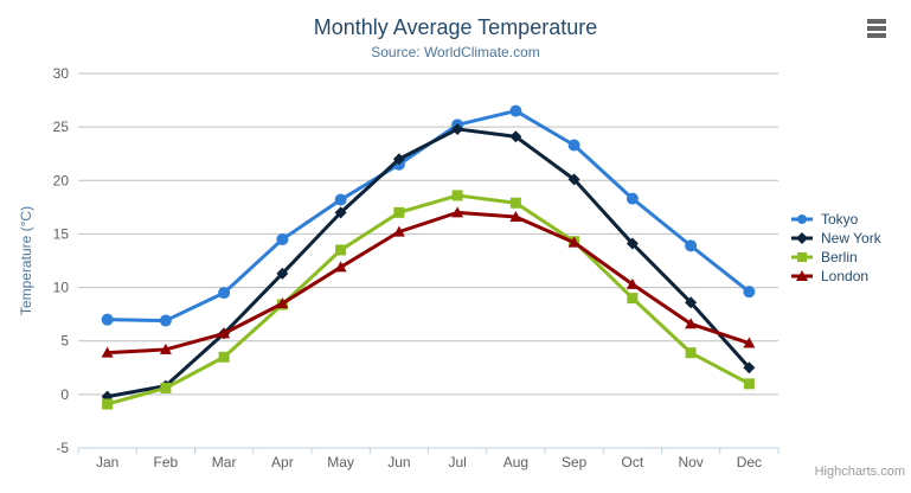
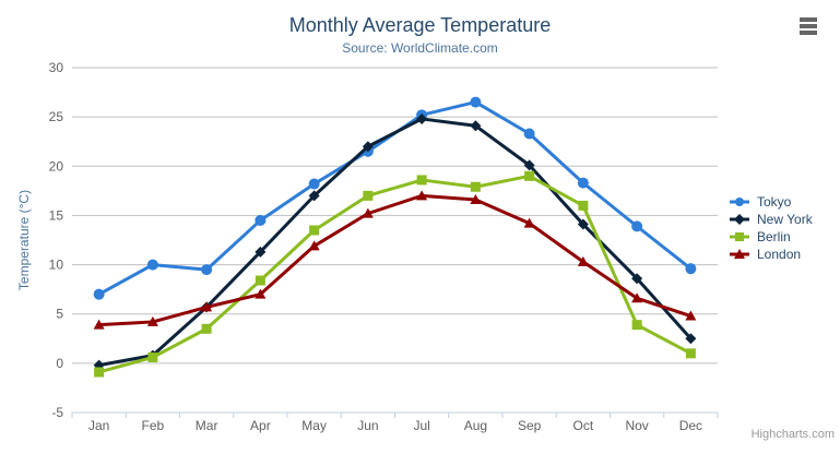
Tokyo/Feb: 7 -> 10
London/Apr: 8 -> 7
Berlin/Sep: 14 -> 19
Berlin/Oct: 9 -> 16
